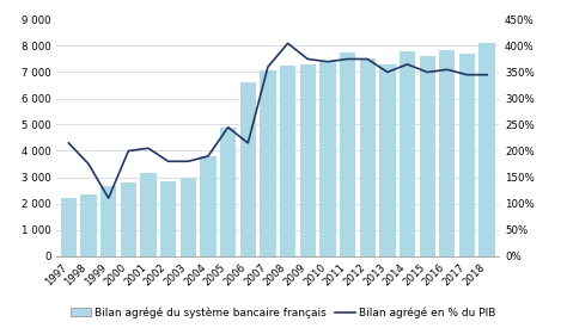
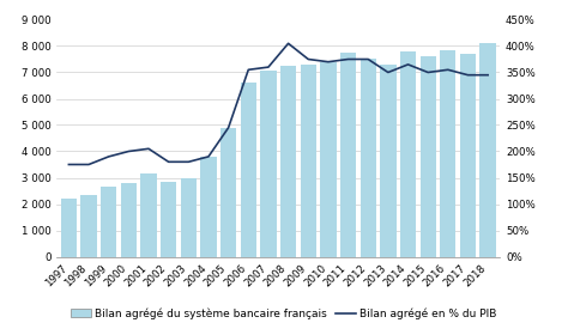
Bilan agrégé en % du PIB/1997: 215% -> 175%
Bilan agrégé en % du PIB/1999: 110% -> 190%
Bilan agrégé en % du PIB/2006: 215% -> 355%
